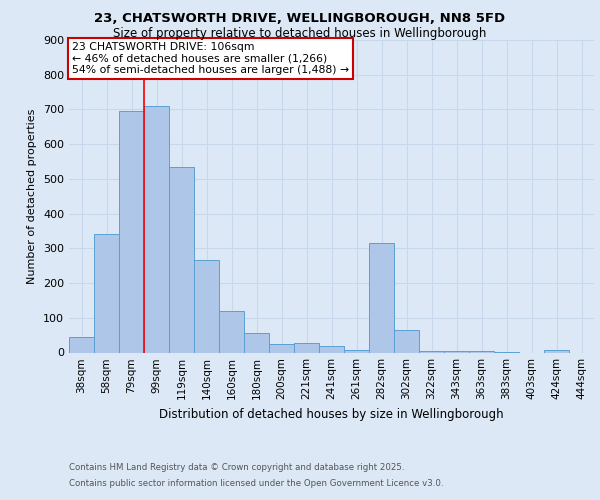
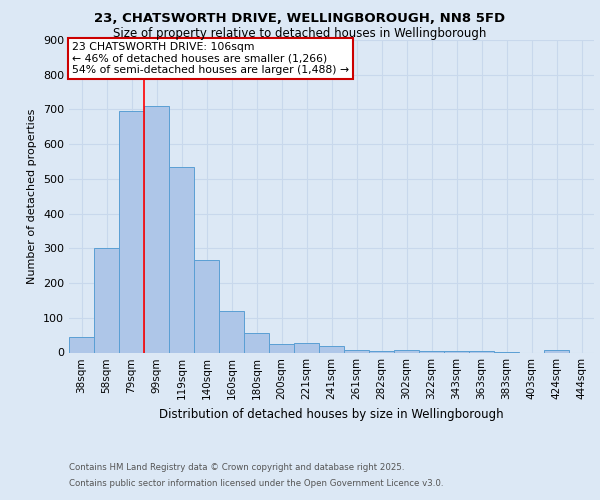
58sqm: 340 -> 300
282sqm: 315 -> 5
302sqm: 65 -> 8
